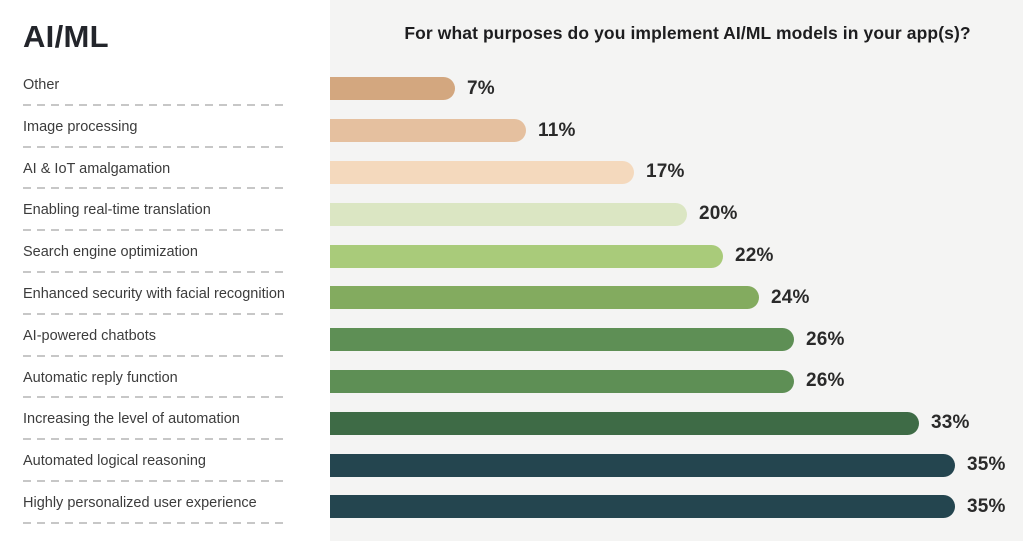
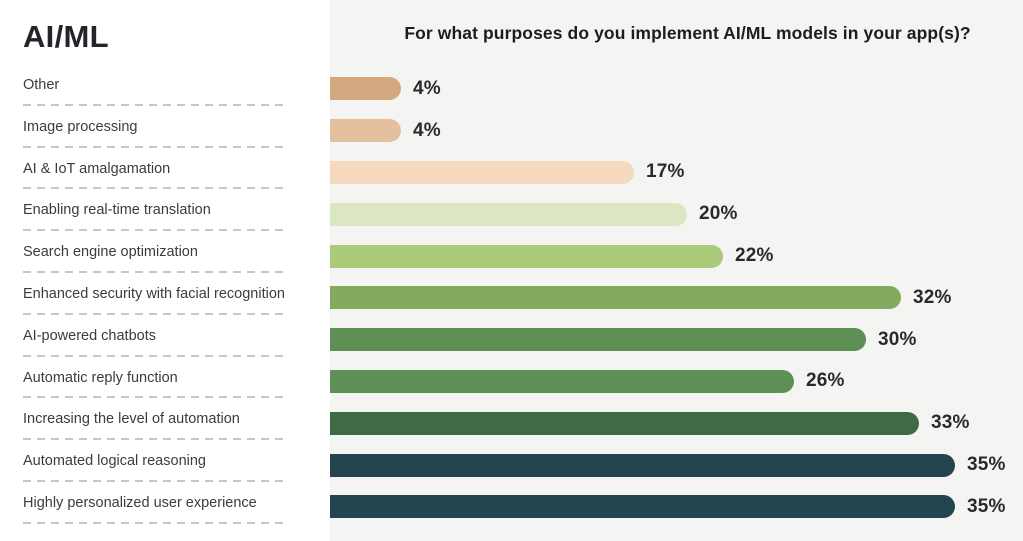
Other: 7% -> 4%
Image processing: 11% -> 4%
Enhanced security with facial recognition: 24% -> 32%
AI-powered chatbots: 26% -> 30%
